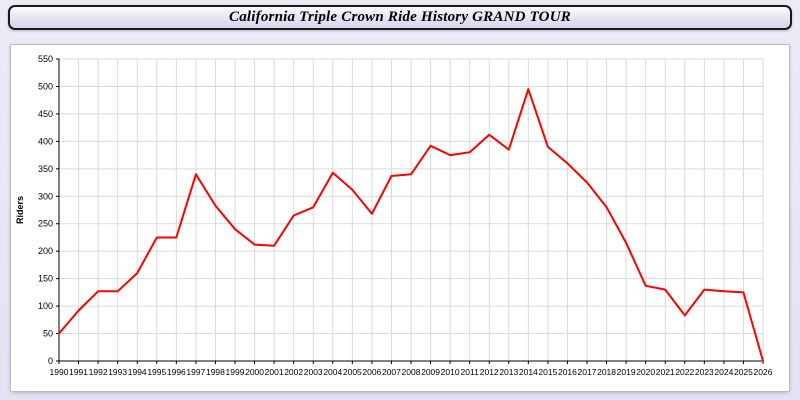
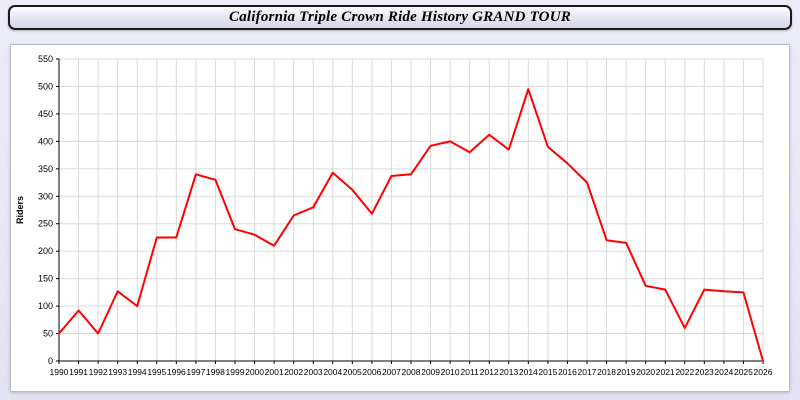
1992: 130 -> 50
1994: 160 -> 100
1998: 280 -> 330
2000: 210 -> 230
2010: 380 -> 400
2018: 280 -> 220
2022: 80 -> 60
